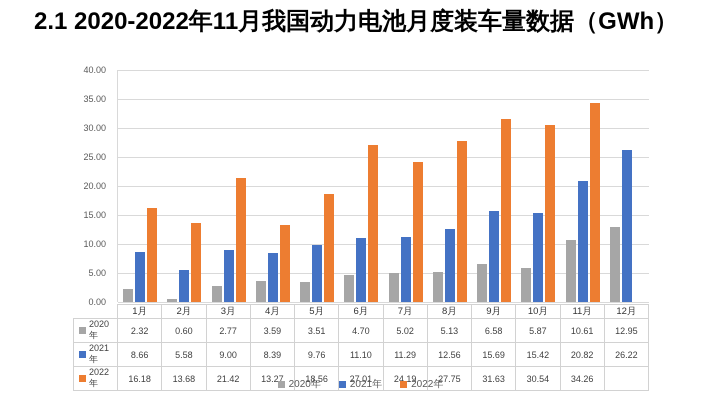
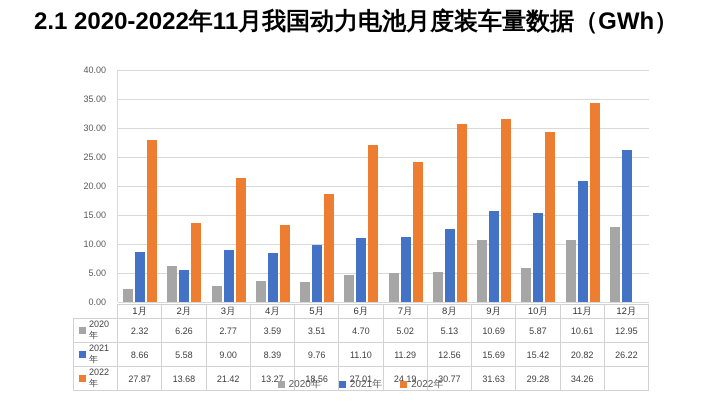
2022年/1月: 16.18 -> 27.87
2020年/2月: 0.60 -> 6.26
2022年/8月: 27.75 -> 30.77
2020年/9月: 6.58 -> 10.69
2022年/10月: 30.54 -> 29.28
